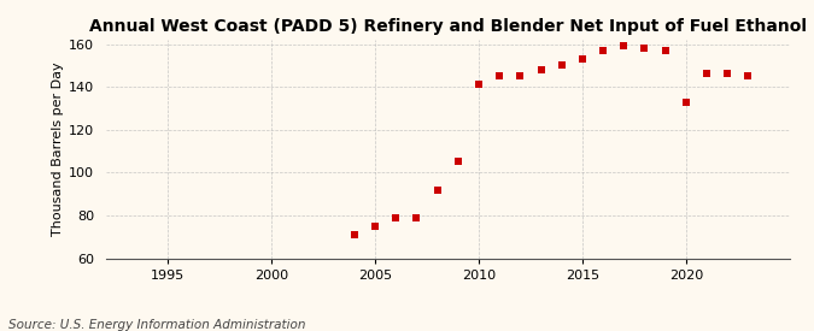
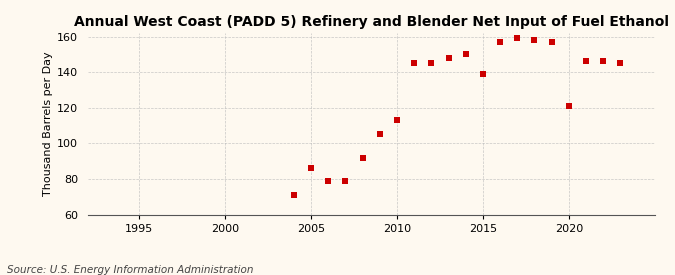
2005: 75 -> 86
2010: 141 -> 113
2015: 153 -> 139
2020: 133 -> 121
